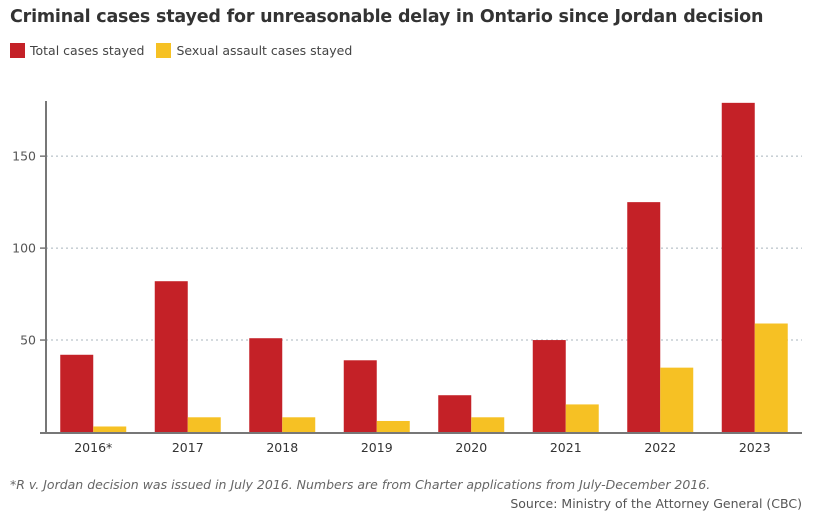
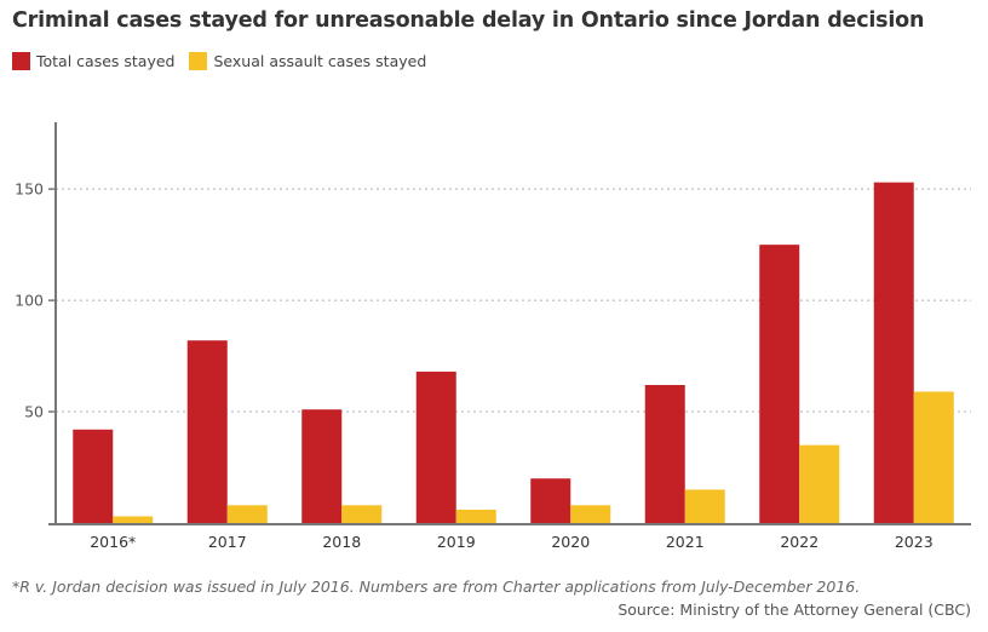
Total cases stayed/2019: 39 -> 68
Total cases stayed/2021: 50 -> 62
Total cases stayed/2023: 179 -> 153
